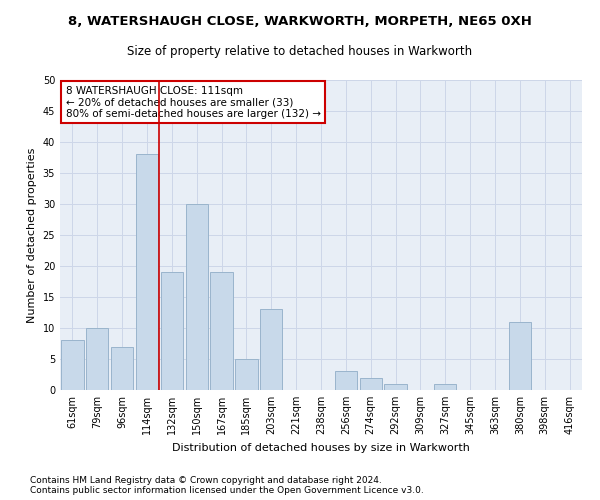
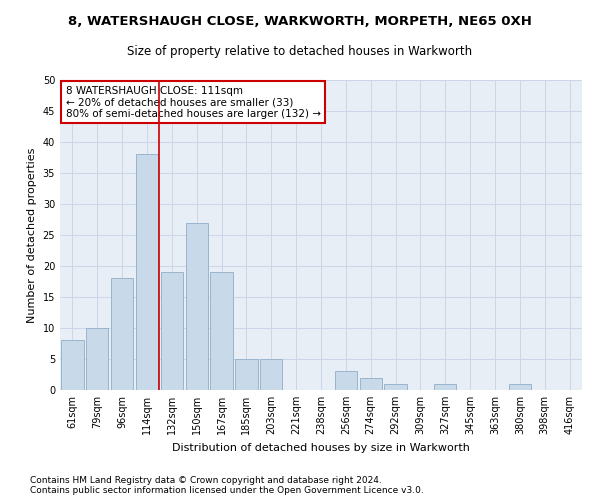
96sqm: 7 -> 18
150sqm: 30 -> 27
203sqm: 13 -> 5
380sqm: 11 -> 1
